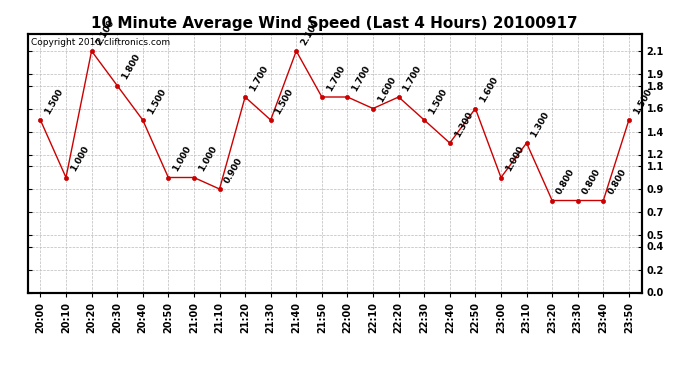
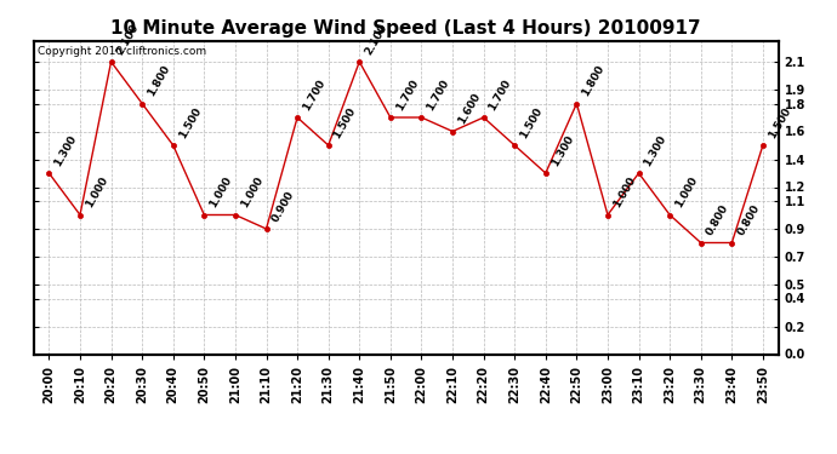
20:00: 1.500 -> 1.300
22:50: 1.600 -> 1.800
23:20: 0.800 -> 1.000
